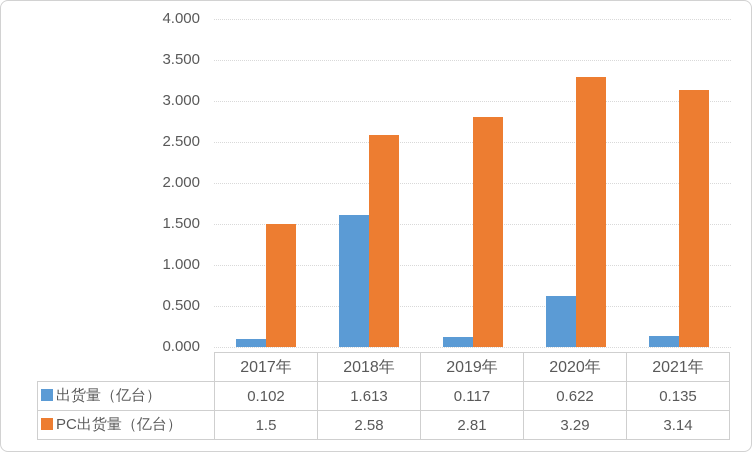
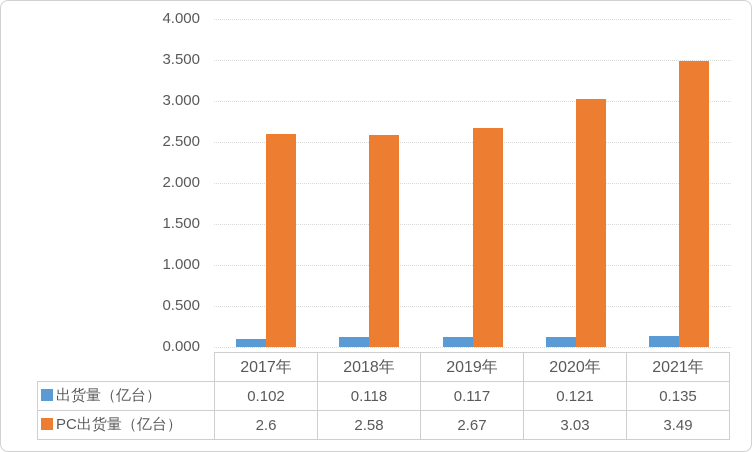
PC出货量（亿台）/2017年: 1.5 -> 2.6
出货量（亿台）/2018年: 1.613 -> 0.118
PC出货量（亿台）/2019年: 2.81 -> 2.67
出货量（亿台）/2020年: 0.622 -> 0.121
PC出货量（亿台）/2020年: 3.29 -> 3.03
PC出货量（亿台）/2021年: 3.14 -> 3.49
